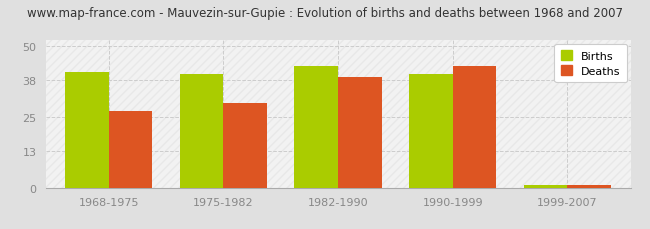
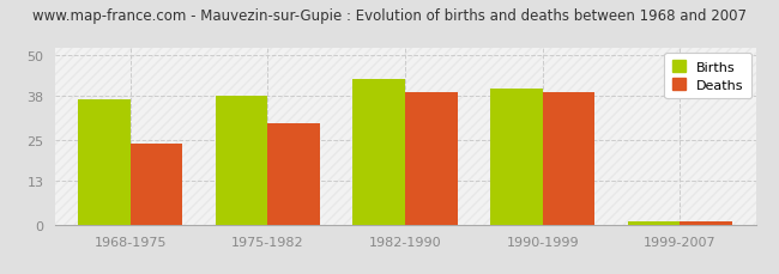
Births/1968-1975: 41 -> 37
Deaths/1968-1975: 27 -> 24
Births/1975-1982: 40 -> 38
Deaths/1990-1999: 43 -> 39
